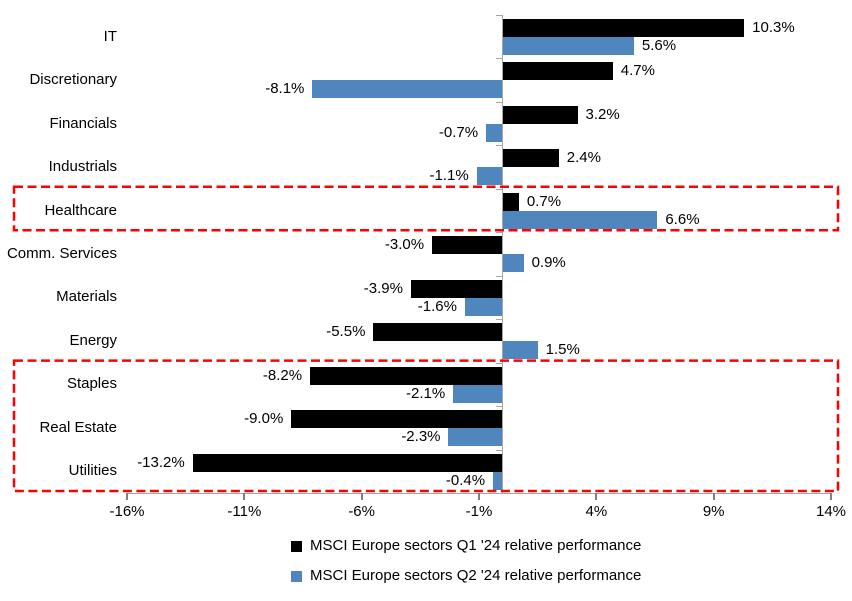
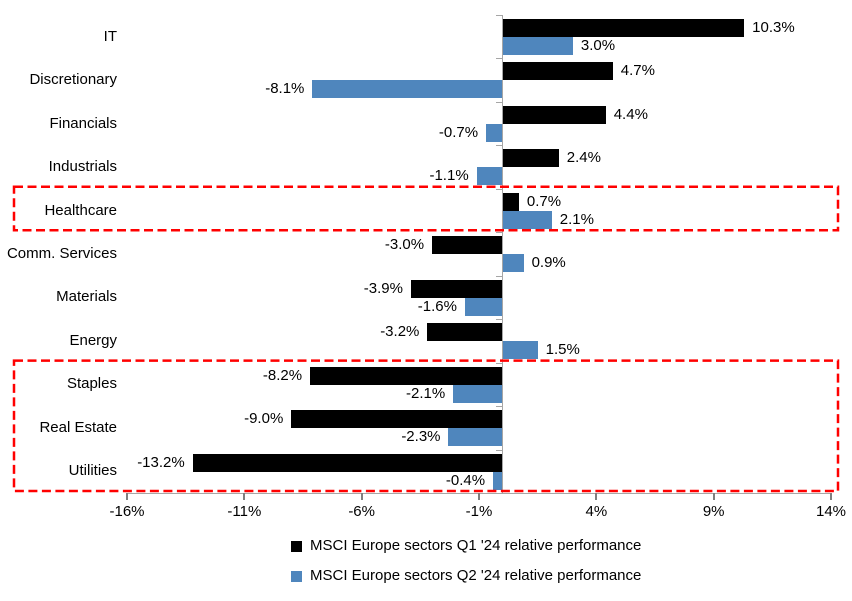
MSCI Europe sectors Q2 '24 relative performance/IT: 5.6% -> 3.0%
MSCI Europe sectors Q1 '24 relative performance/Financials: 3.2% -> 4.4%
MSCI Europe sectors Q2 '24 relative performance/Healthcare: 6.6% -> 2.1%
MSCI Europe sectors Q1 '24 relative performance/Energy: -5.5% -> -3.2%
